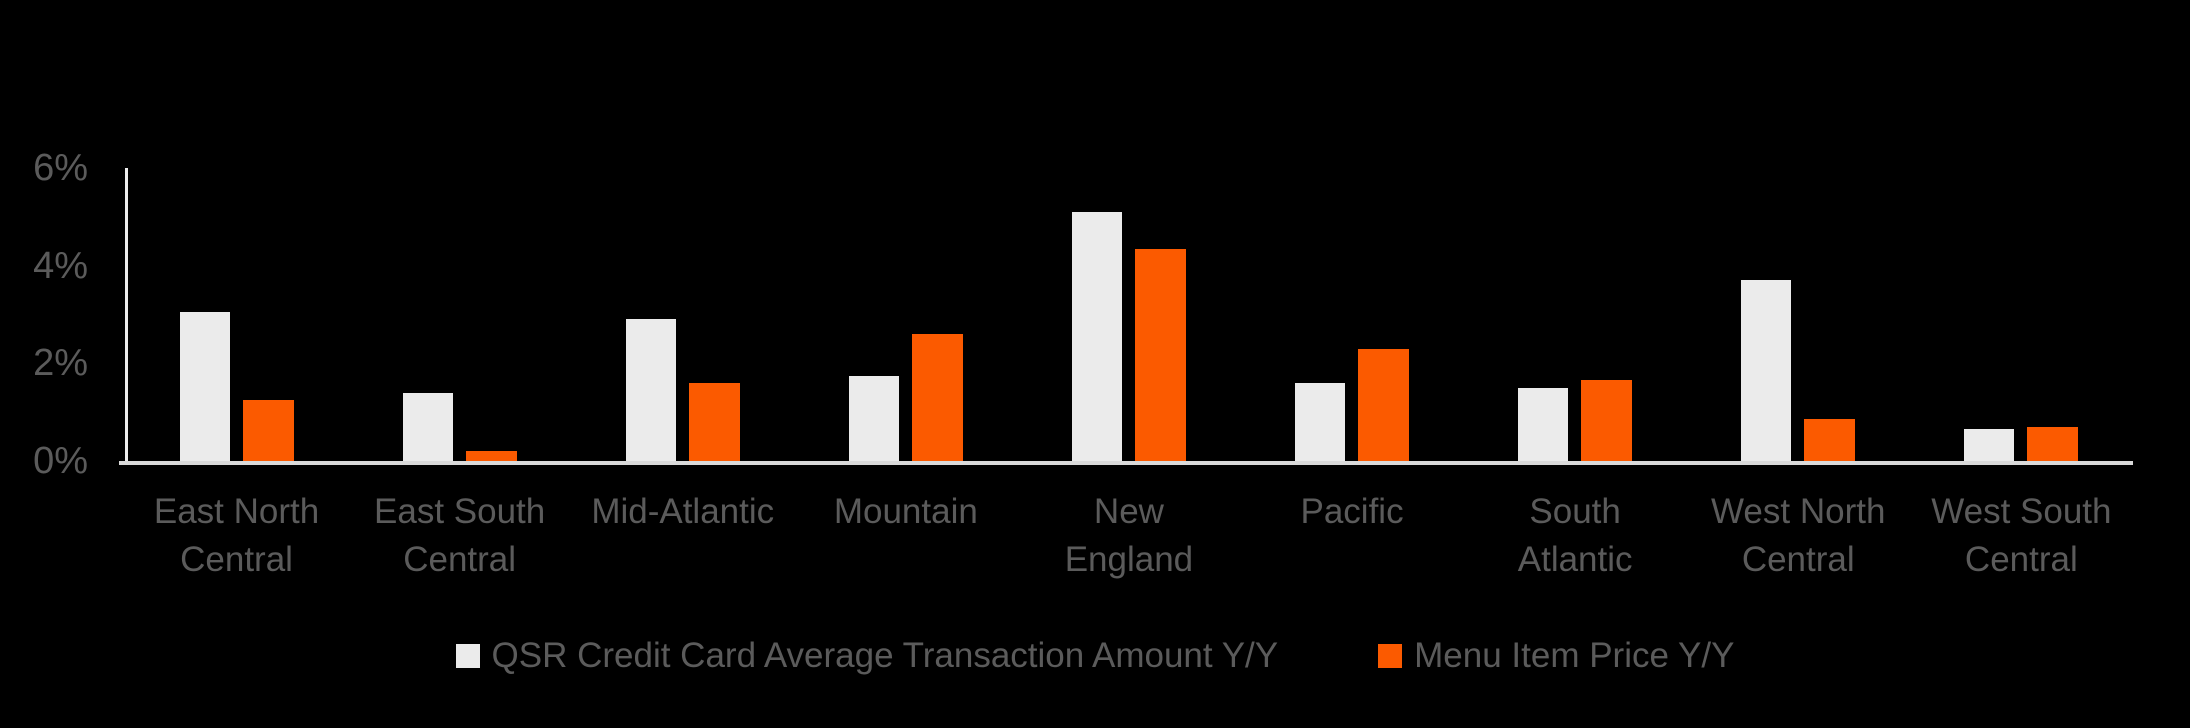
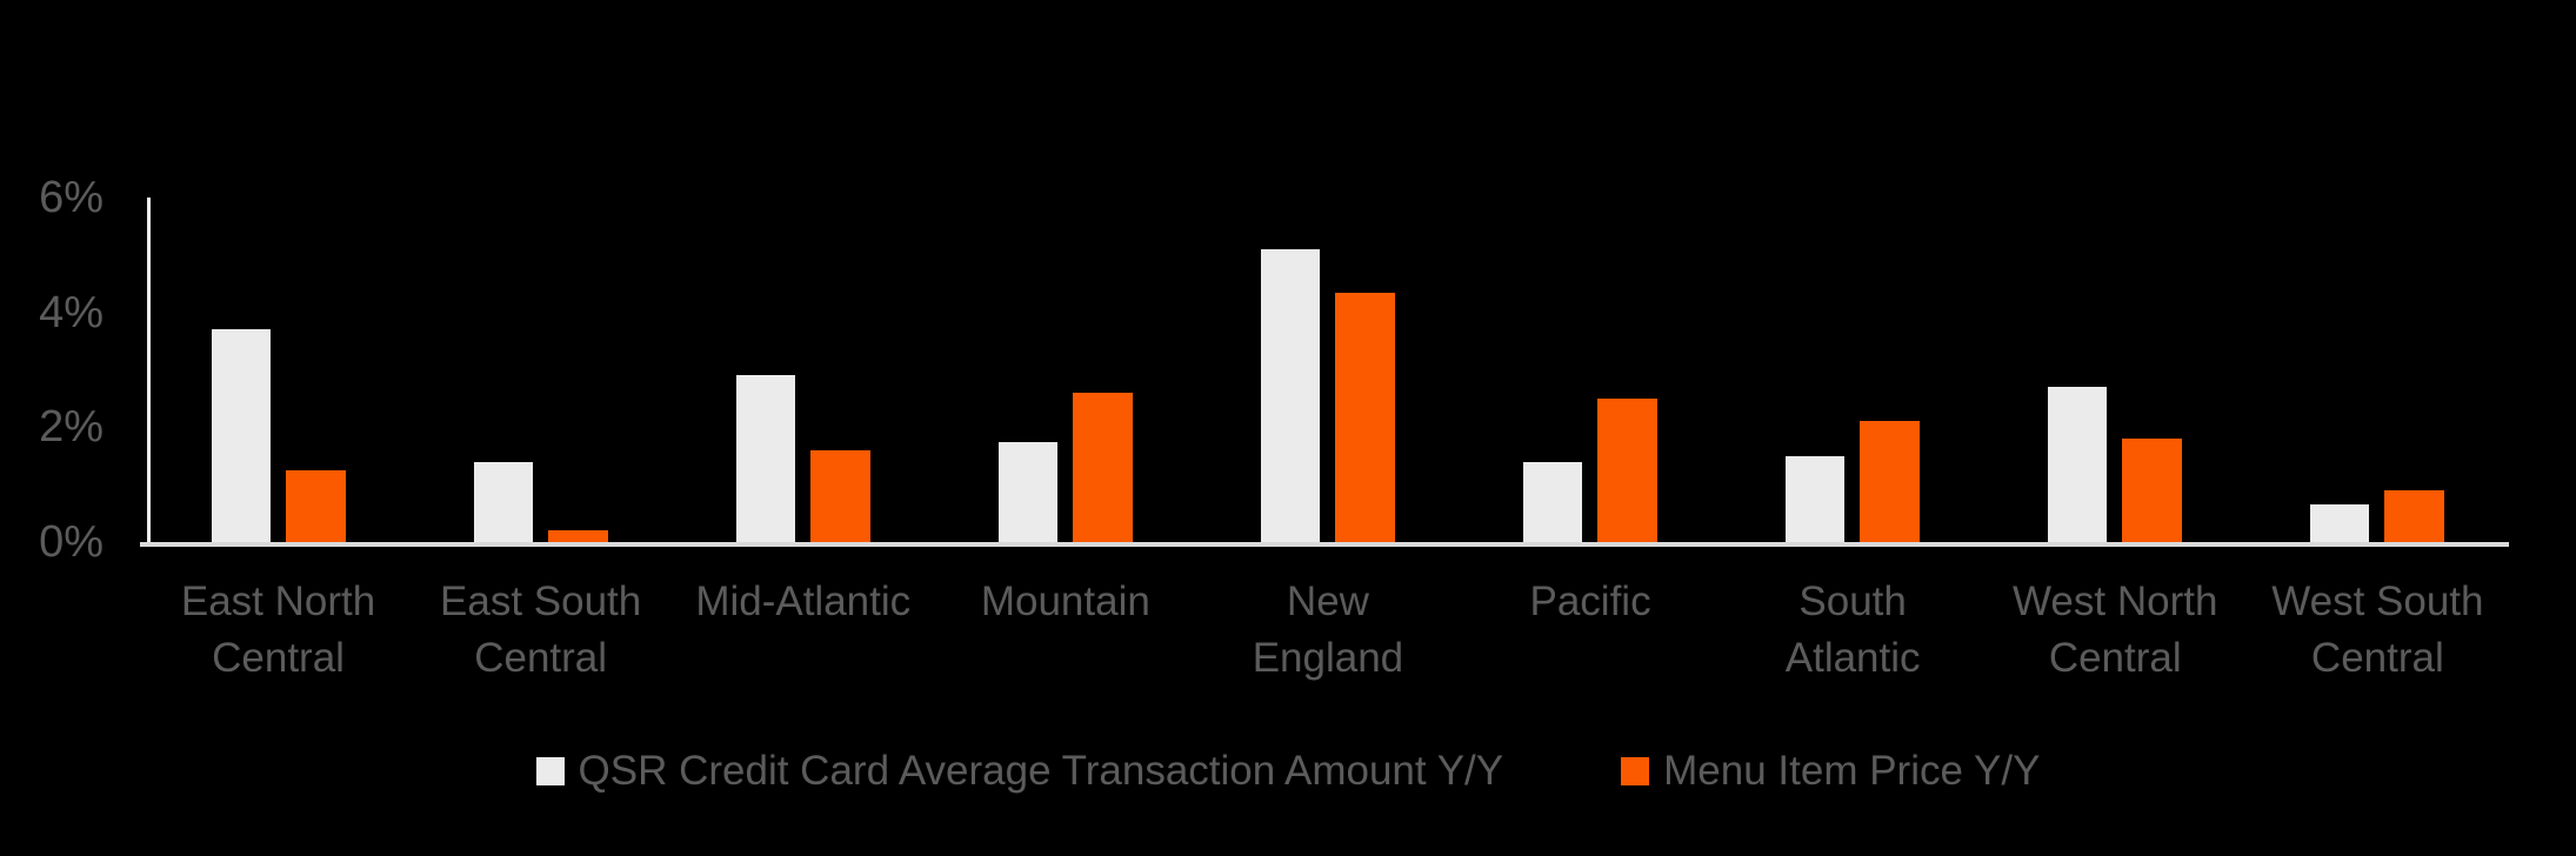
QSR Credit Card Average Transaction Amount Y/Y/East North Central: 3.0% -> 3.7%
QSR Credit Card Average Transaction Amount Y/Y/Pacific: 1.6% -> 1.4%
Menu Item Price Y/Y/Pacific: 2.3% -> 2.5%
Menu Item Price Y/Y/South Atlantic: 1.6% -> 2.1%
QSR Credit Card Average Transaction Amount Y/Y/West North Central: 3.7% -> 2.7%
Menu Item Price Y/Y/West North Central: 0.8% -> 1.8%
Menu Item Price Y/Y/West South Central: 0.7% -> 0.9%
